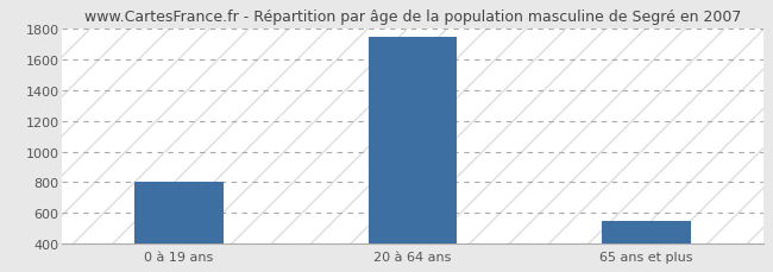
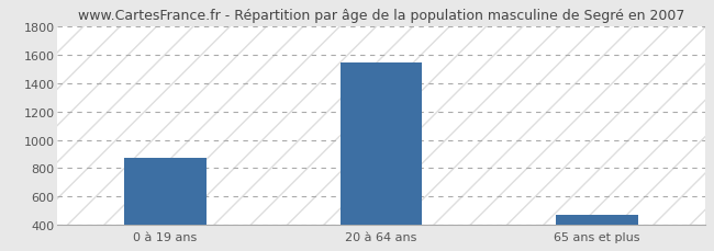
0 à 19 ans: 800 -> 870
20 à 64 ans: 1750 -> 1550
65 ans et plus: 550 -> 470
